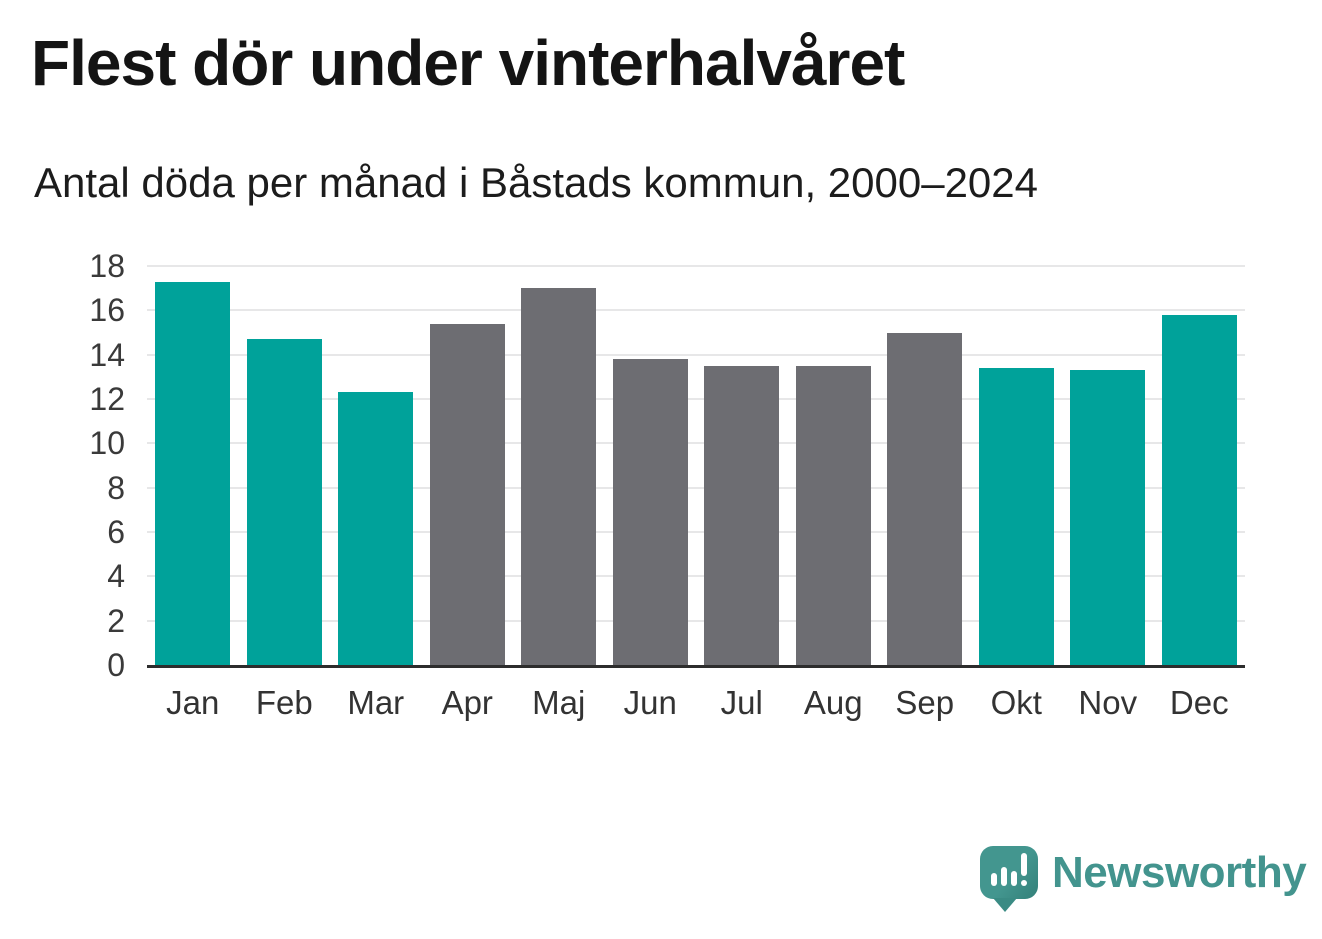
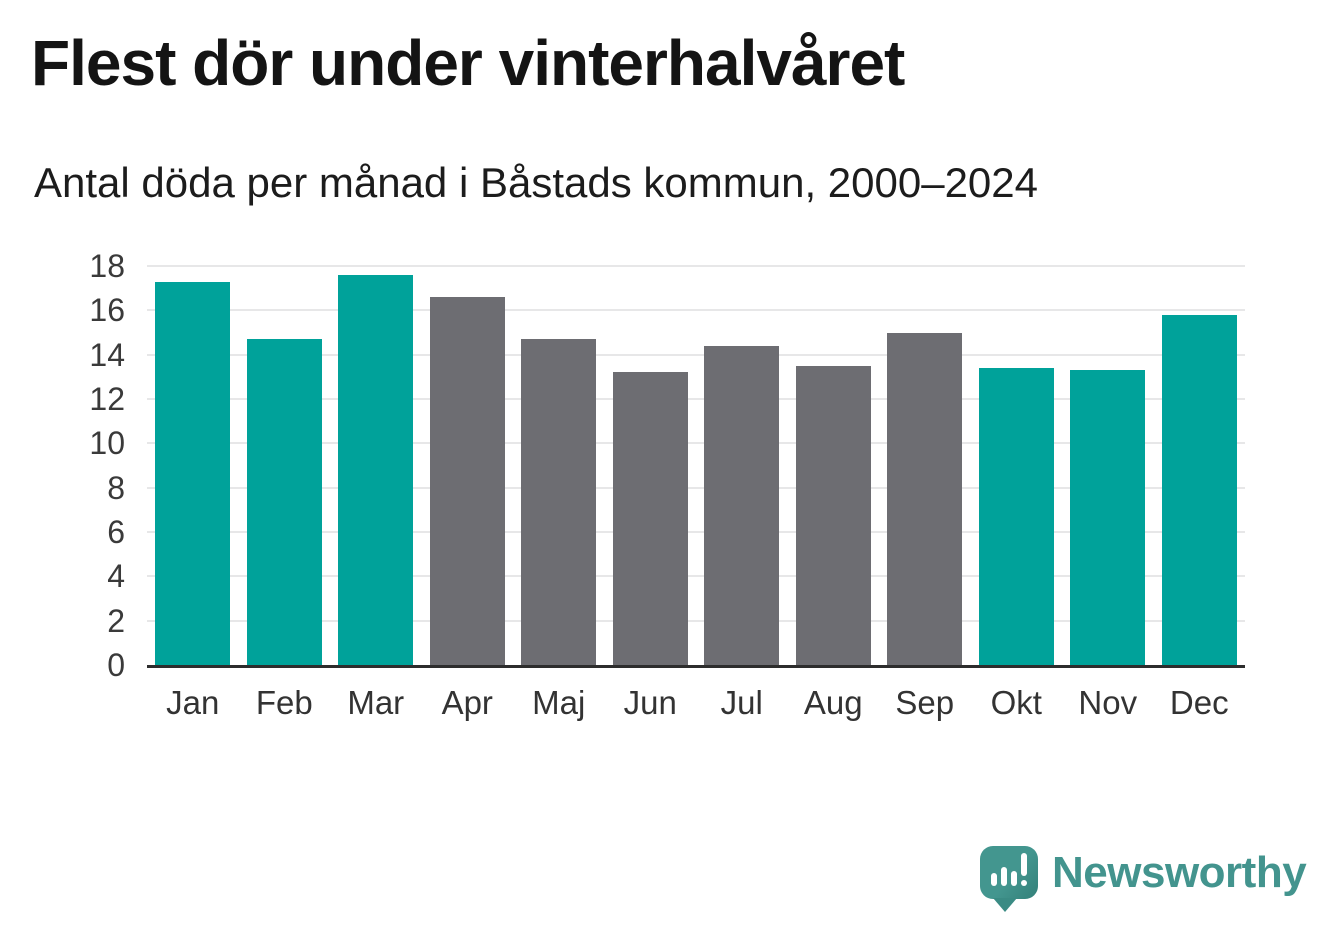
Mar: 12.3 -> 17.6
Apr: 15.4 -> 16.6
Maj: 17.0 -> 14.7
Jun: 13.8 -> 13.2
Jul: 13.5 -> 14.4
